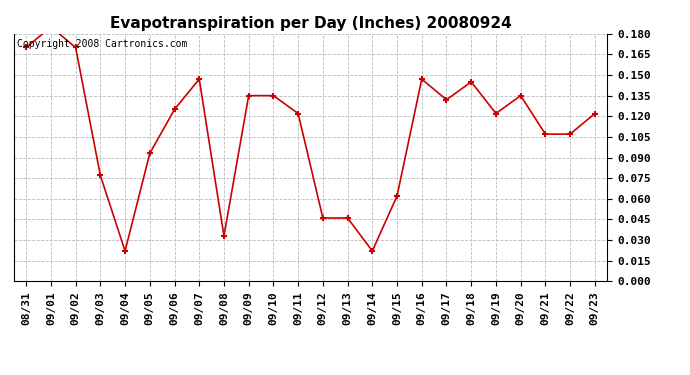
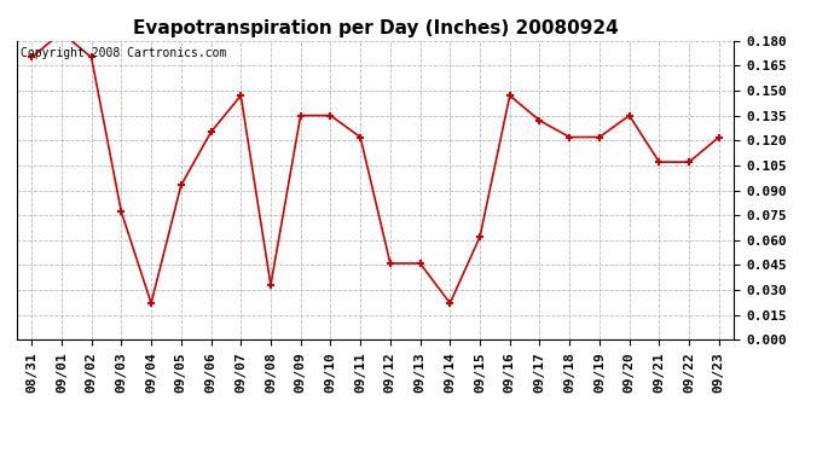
09/18: 0.145 -> 0.122
